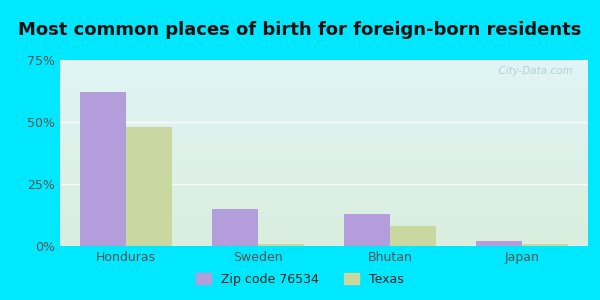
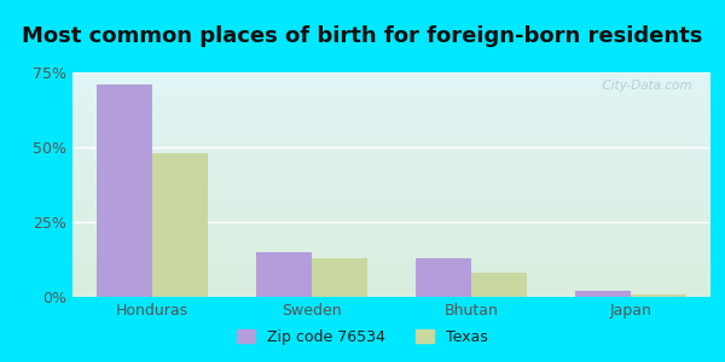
Zip code 76534/Honduras: 62% -> 71%
Texas/Sweden: 1% -> 13%
